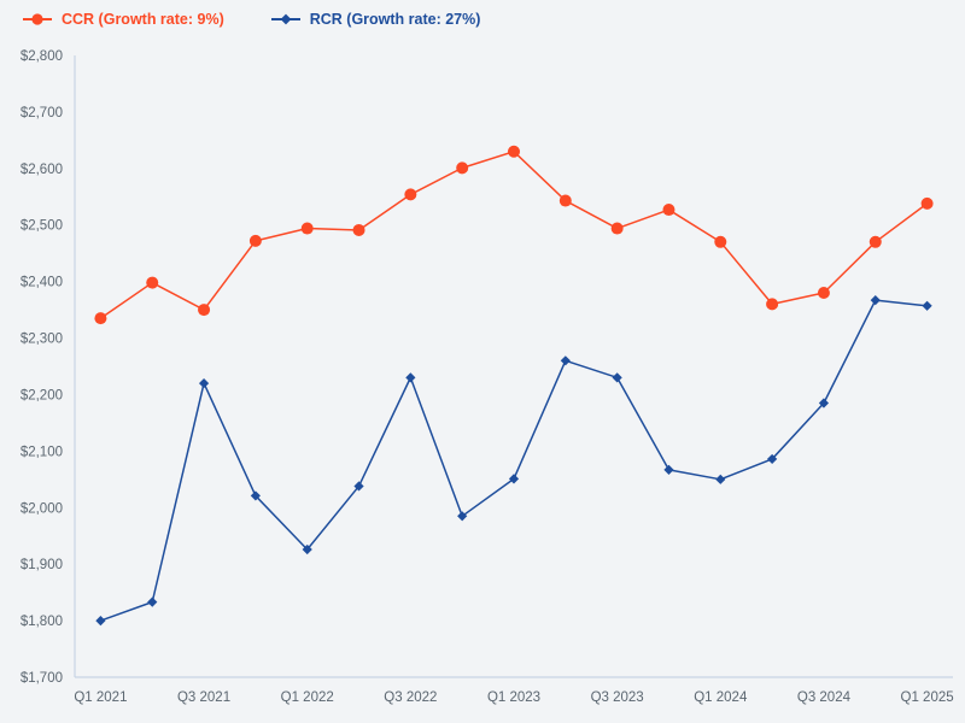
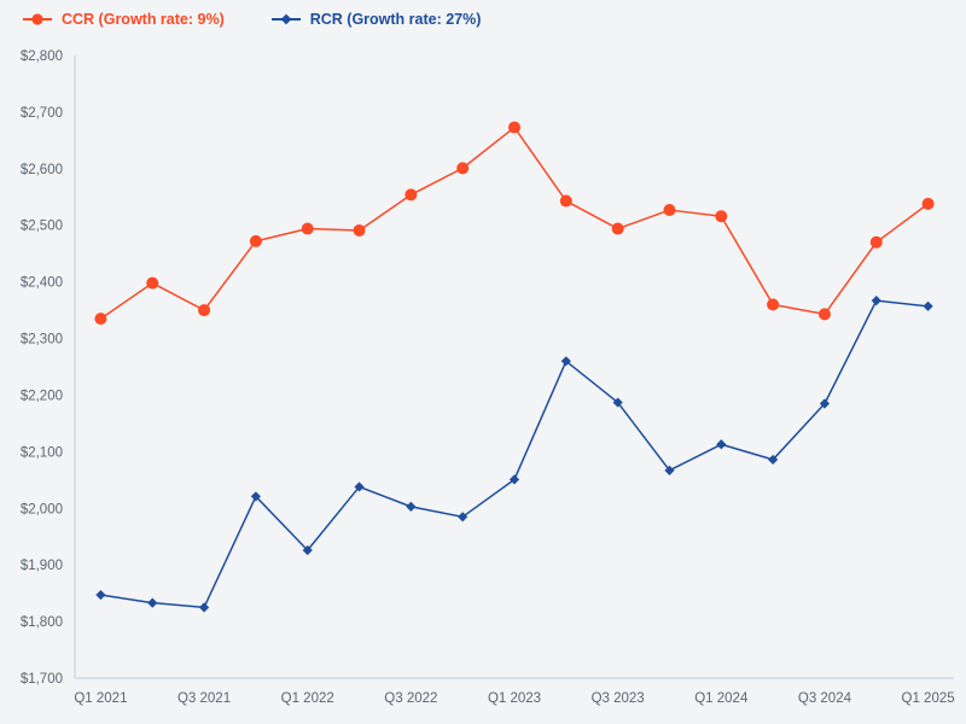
RCR (Growth rate: 27%)/Q1 2021: $1800 -> $1850
RCR (Growth rate: 27%)/Q3 2021: $2220 -> $1820
RCR (Growth rate: 27%)/Q3 2022: $2230 -> $2000
CCR (Growth rate: 9%)/Q1 2023: $2630 -> $2670
RCR (Growth rate: 27%)/Q3 2023: $2230 -> $2190
CCR (Growth rate: 9%)/Q1 2024: $2470 -> $2520
RCR (Growth rate: 27%)/Q1 2024: $2050 -> $2110
CCR (Growth rate: 9%)/Q3 2024: $2380 -> $2340
